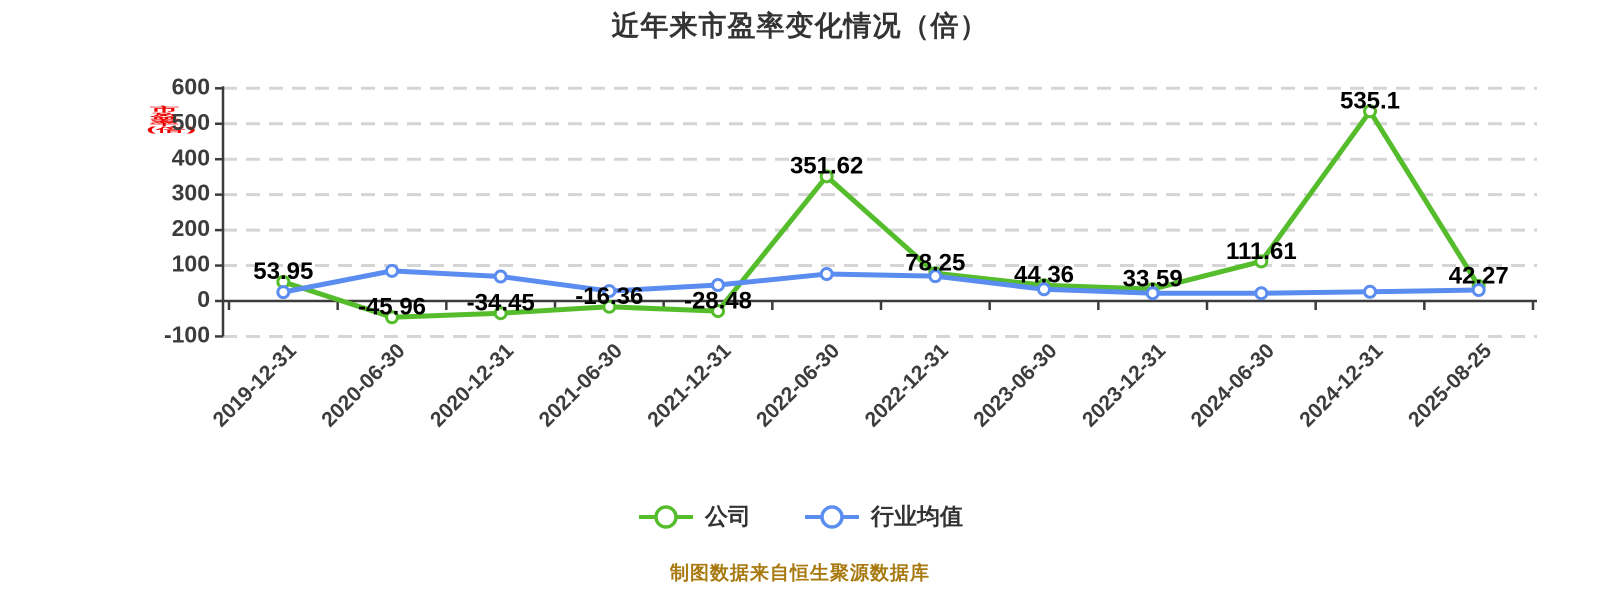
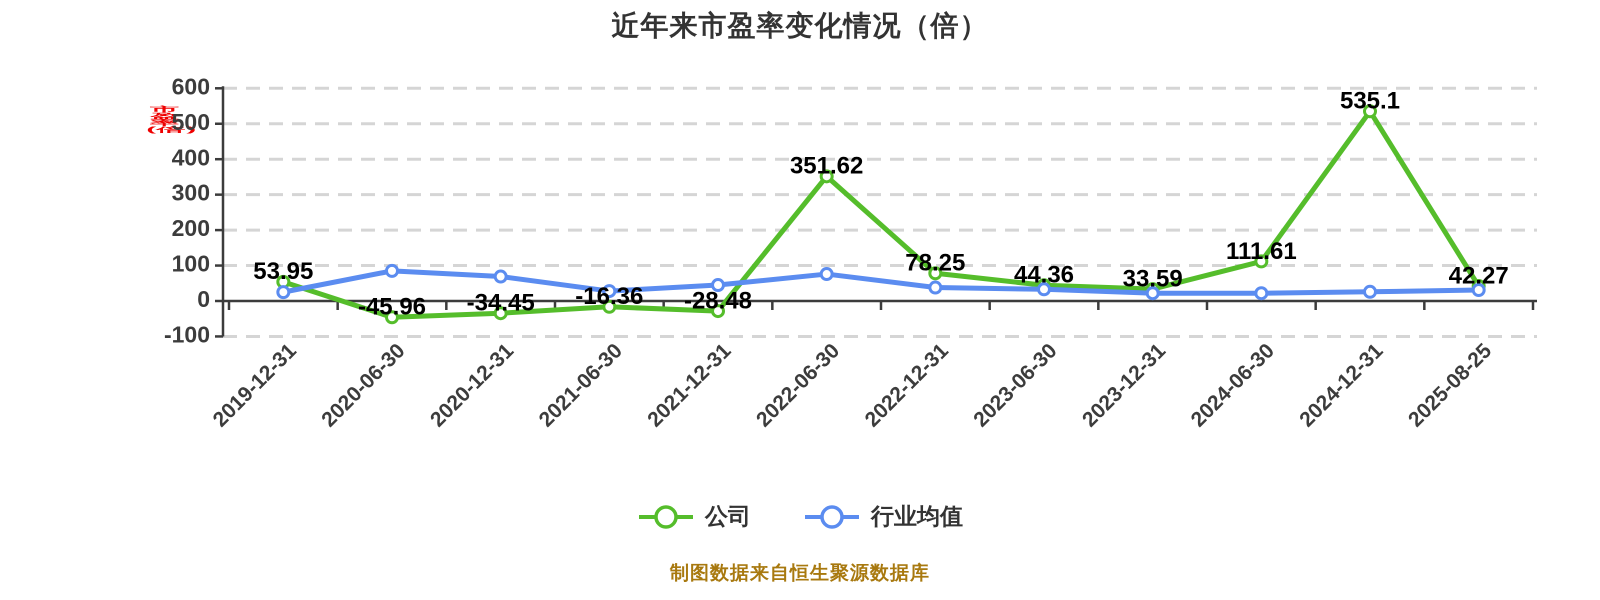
行业均值/2022-12-31: 70 -> 40
